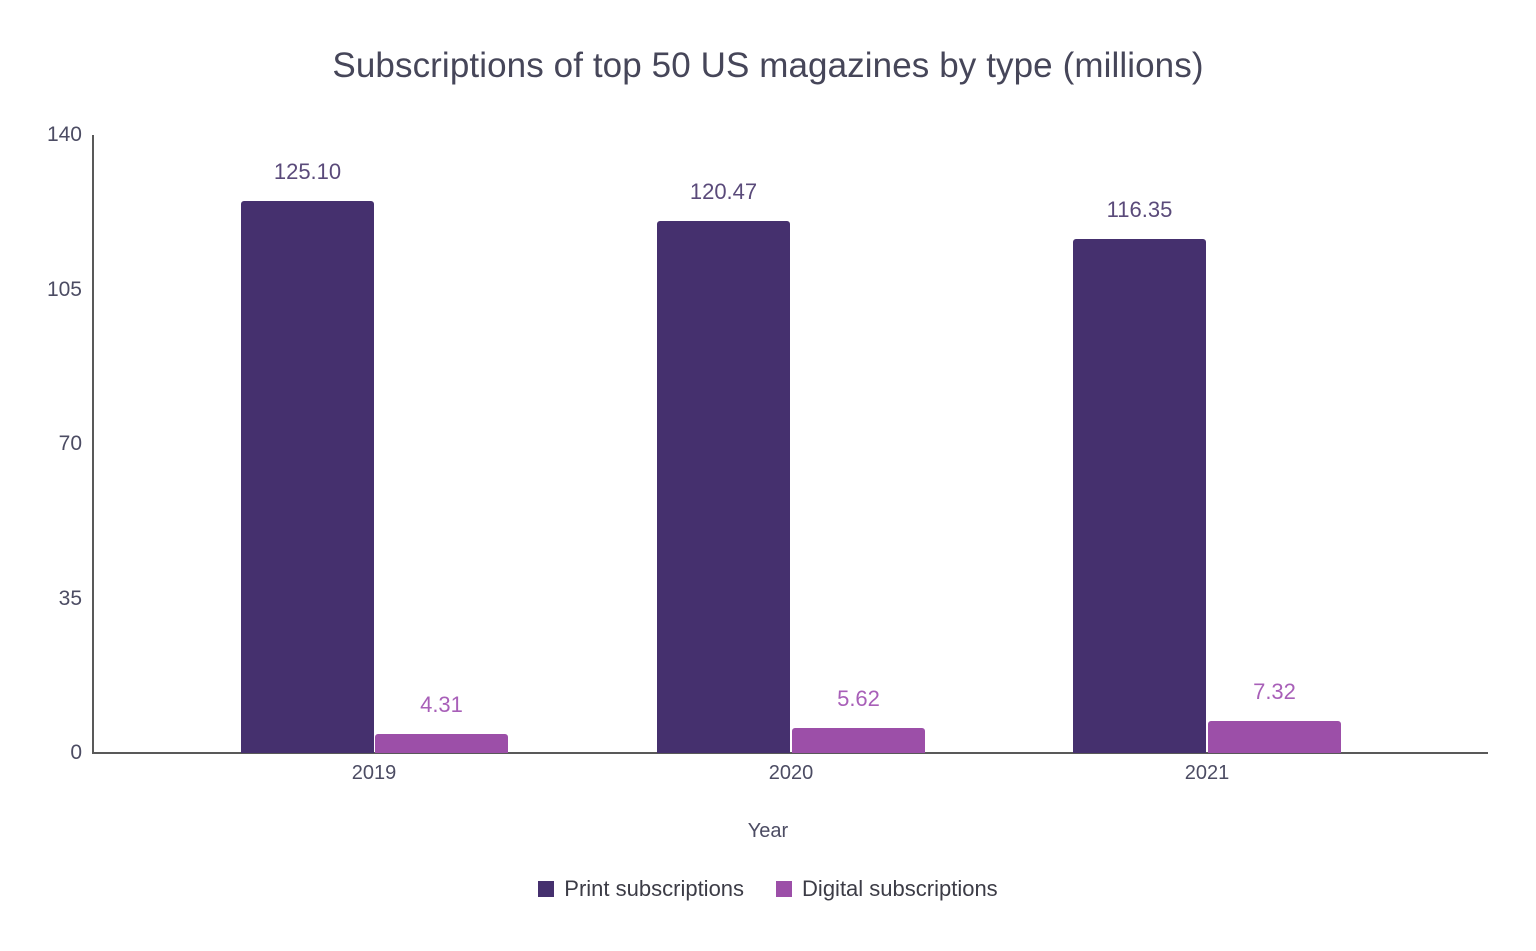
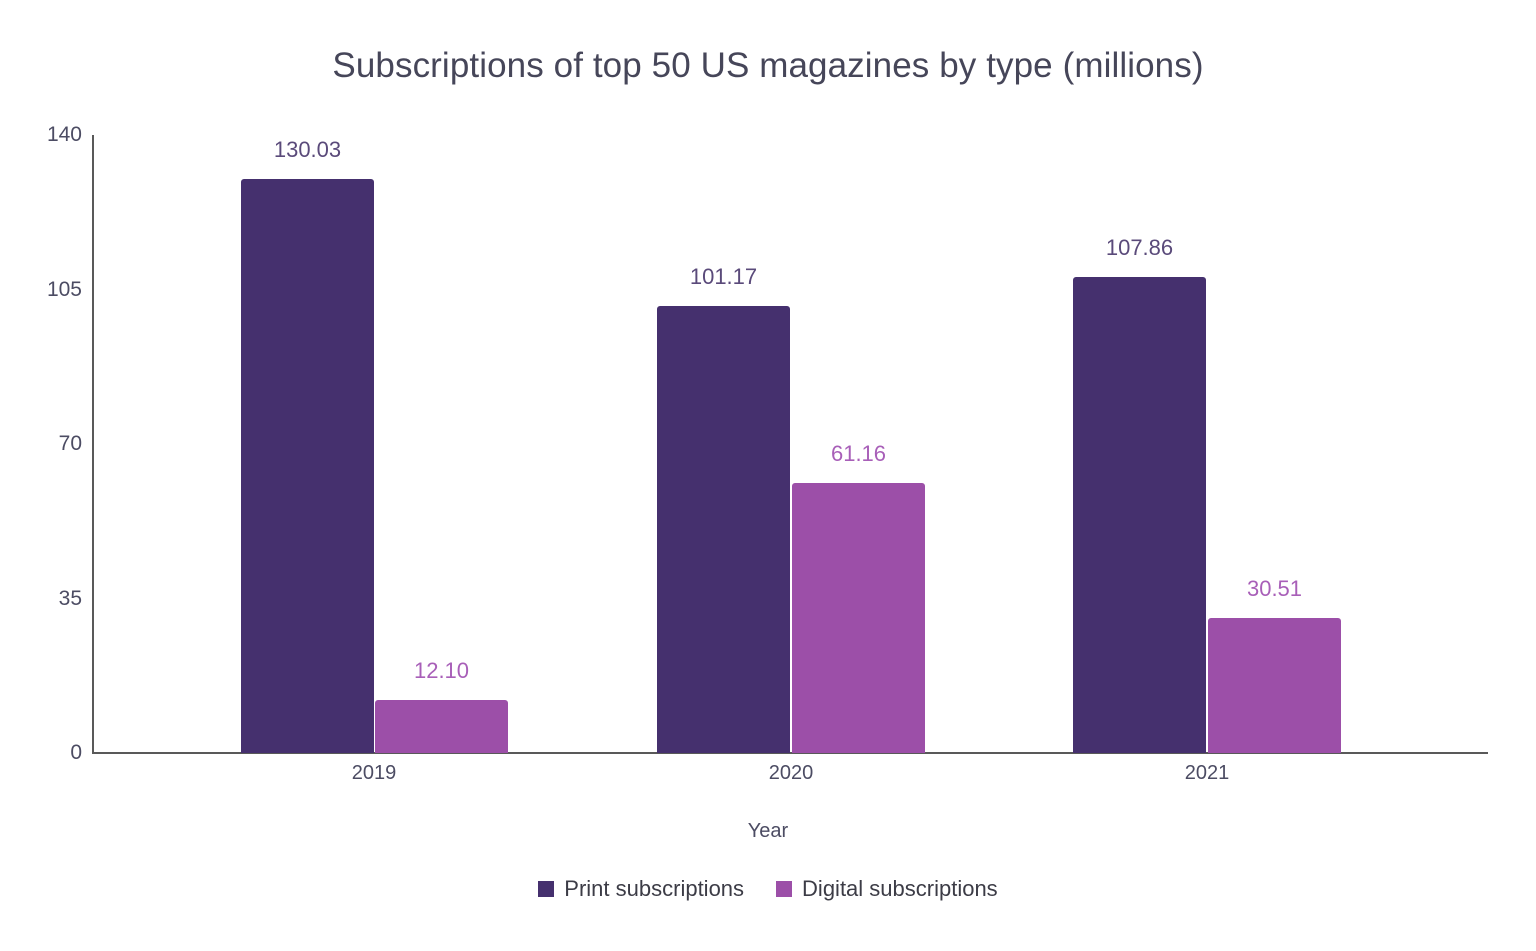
Print subscriptions/2019: 125.10 -> 130.03
Digital subscriptions/2019: 4.31 -> 12.10
Print subscriptions/2020: 120.47 -> 101.17
Digital subscriptions/2020: 5.62 -> 61.16
Print subscriptions/2021: 116.35 -> 107.86
Digital subscriptions/2021: 7.32 -> 30.51
